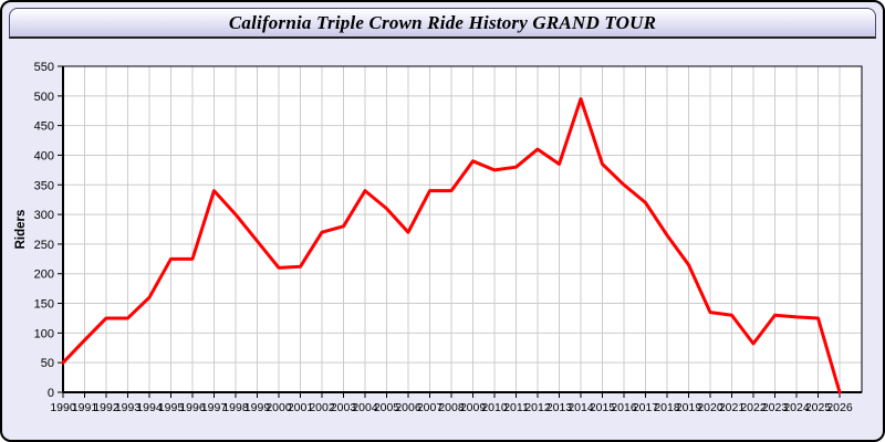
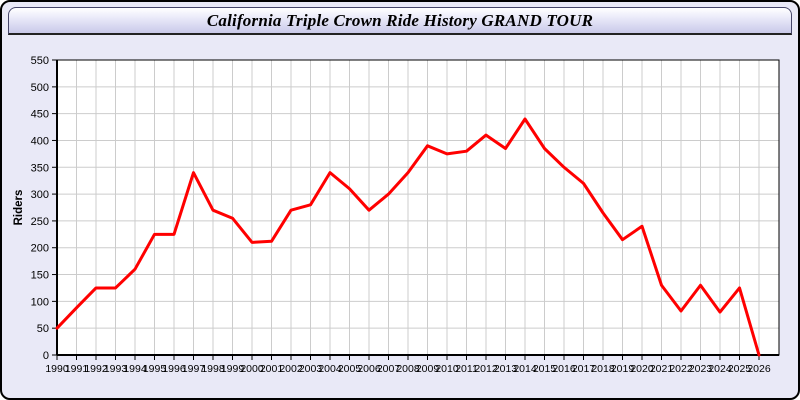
1998: 300 -> 270
2007: 340 -> 300
2014: 500 -> 440
2020: 140 -> 240
2024: 130 -> 80
